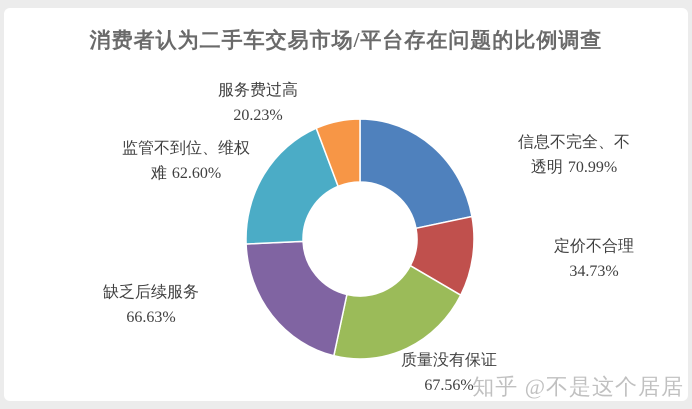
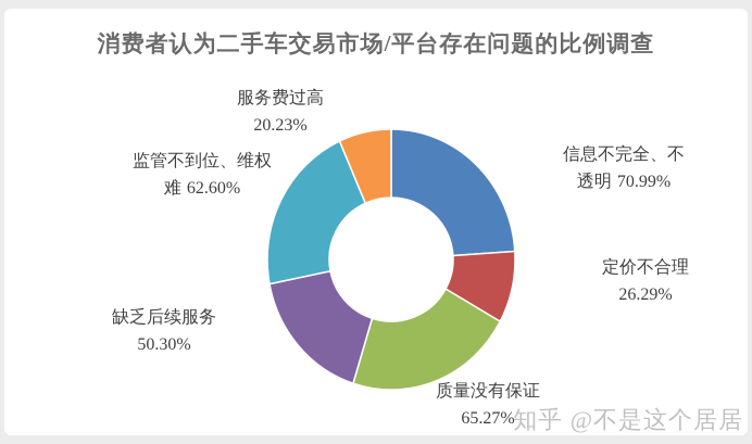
定价不合理: 34.73% -> 26.29%
质量没有保证: 67.56% -> 65.27%
缺乏后续服务: 66.63% -> 50.30%
